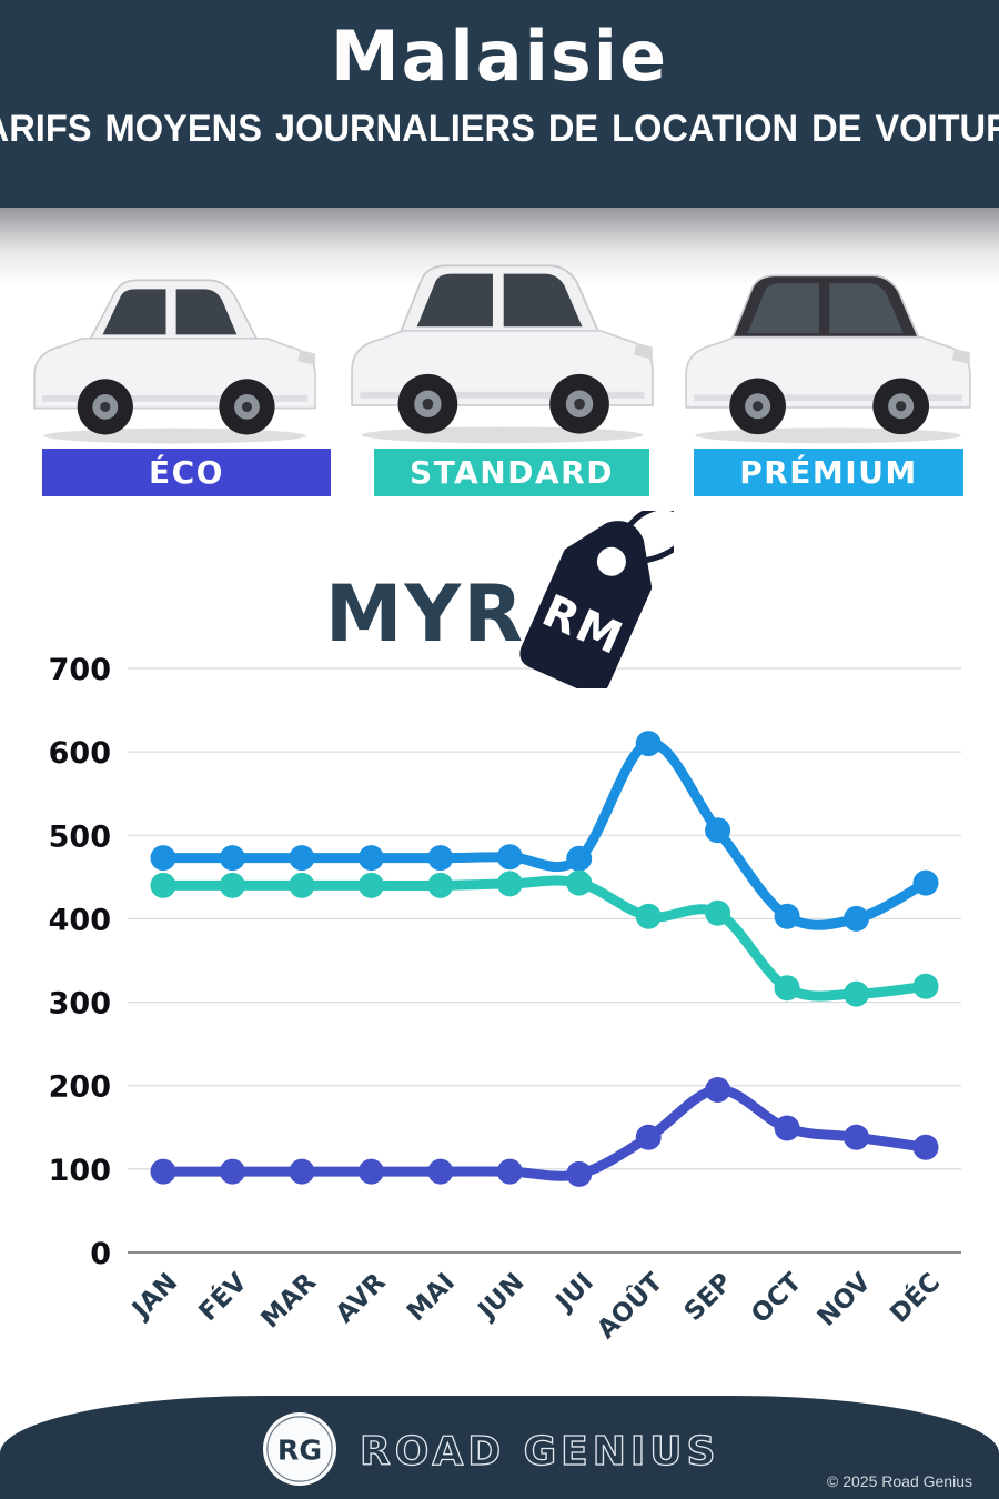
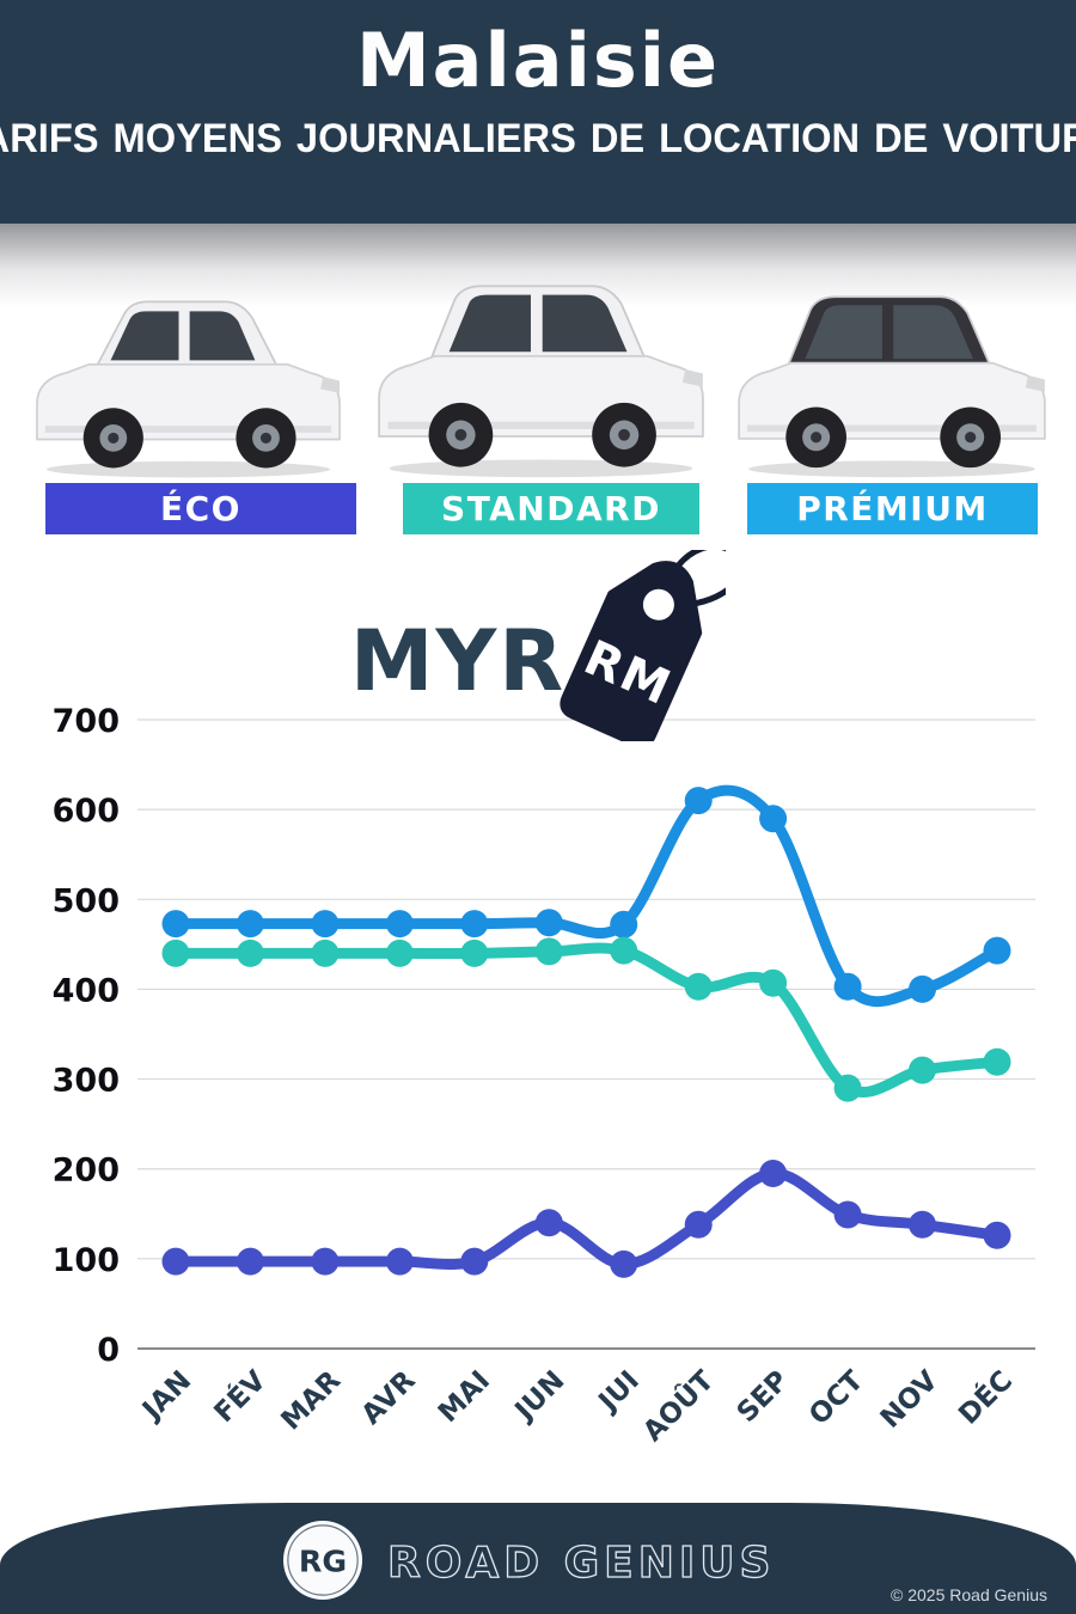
ÉCO/JUN: 100 -> 140
PRÉMIUM/SEP: 510 -> 590
STANDARD/OCT: 320 -> 290
